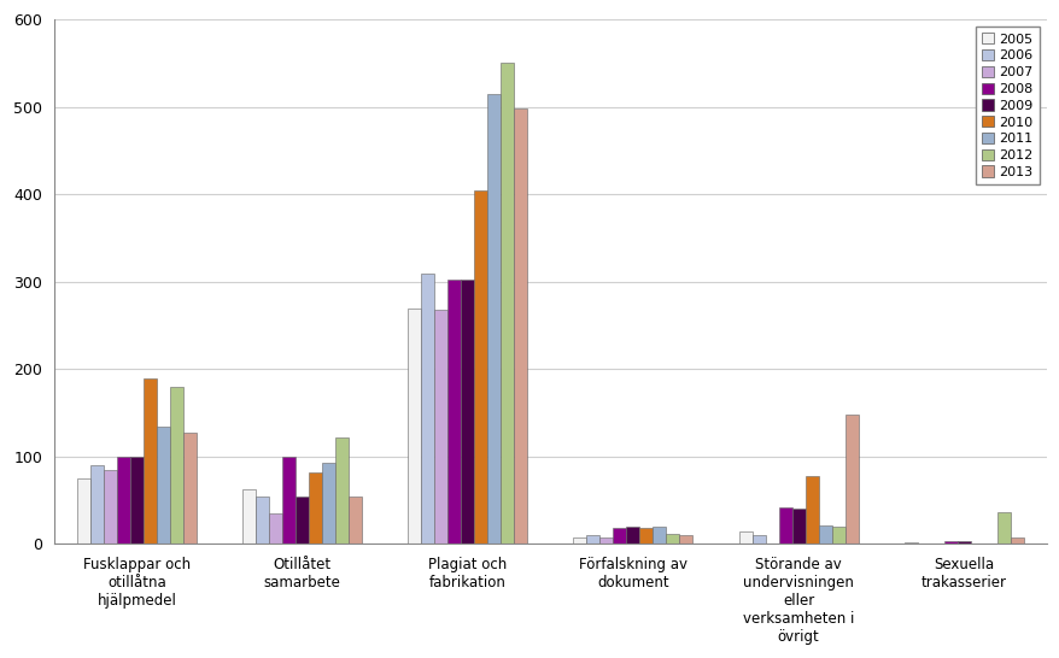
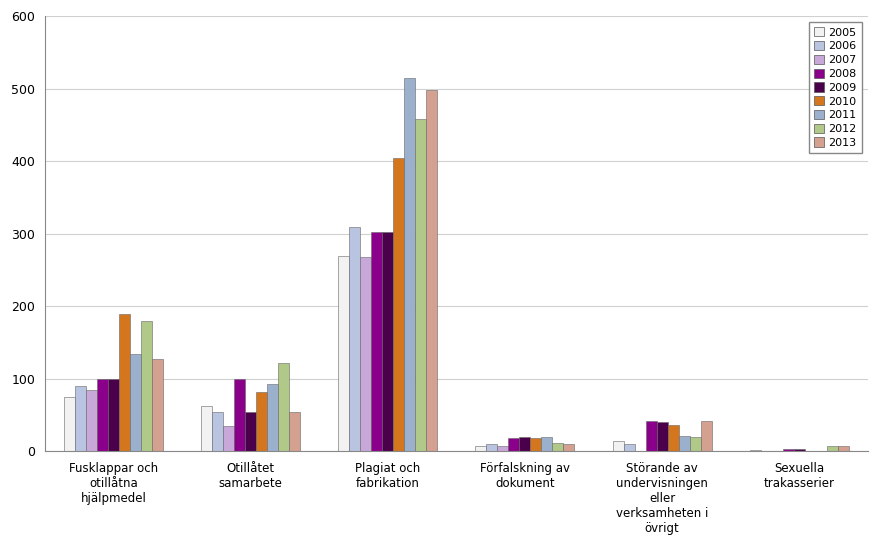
2012/Plagiat och fabrikation: 550 -> 458
2010/Störande av undervisningen eller verksamheten i övrigt: 78 -> 37
2013/Störande av undervisningen eller verksamheten i övrigt: 148 -> 42
2012/Sexuella trakasserier: 36 -> 7
